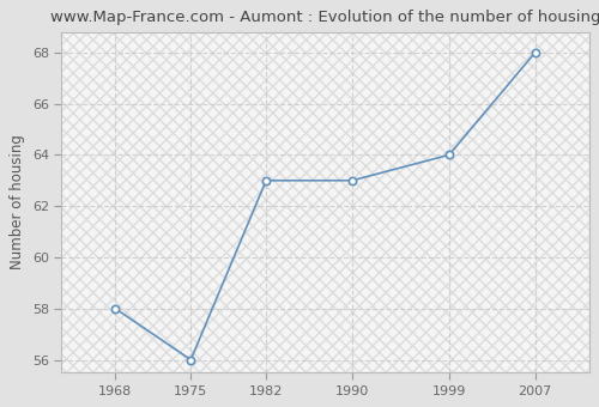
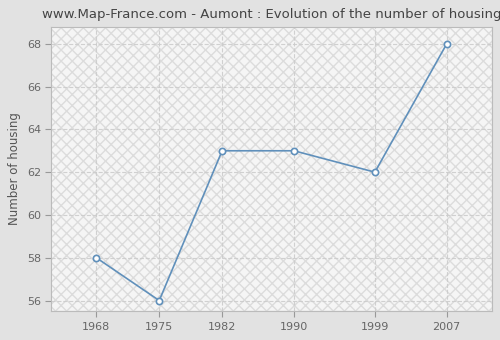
1999: 64 -> 62
